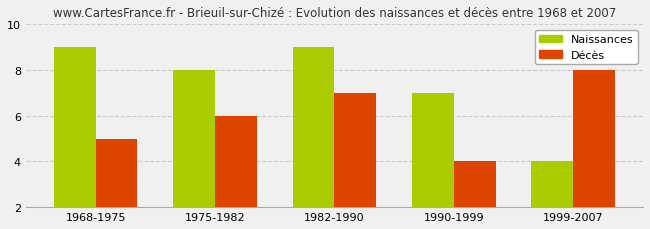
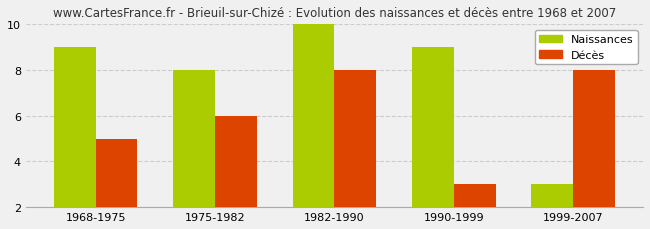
Naissances/1982-1990: 9 -> 10
Décès/1982-1990: 7 -> 8
Naissances/1990-1999: 7 -> 9
Décès/1990-1999: 4 -> 3
Naissances/1999-2007: 4 -> 3
